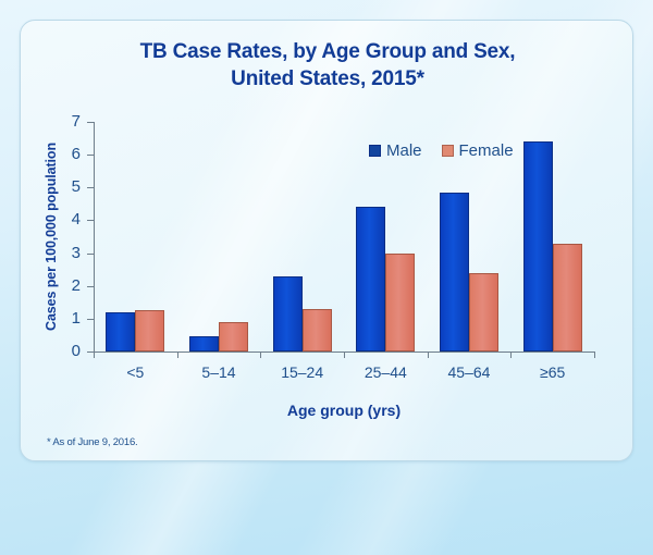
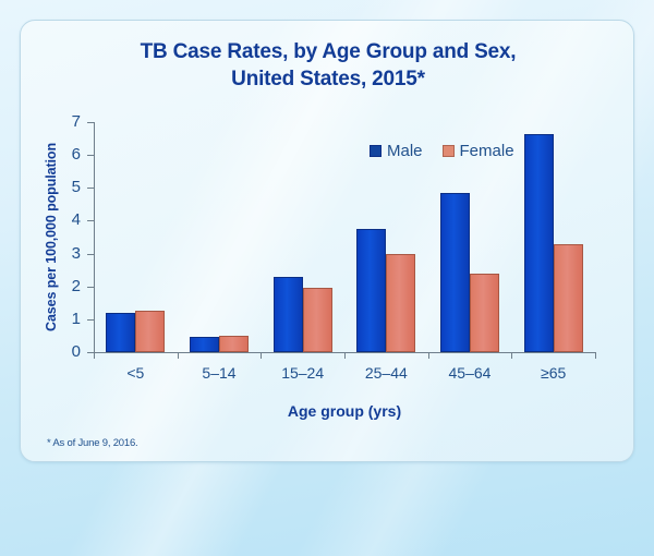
Female/5–14: 0.9 -> 0.5
Female/15–24: 1.3 -> 1.9
Male/25–44: 4.4 -> 3.8
Male/≥65: 6.4 -> 6.7
